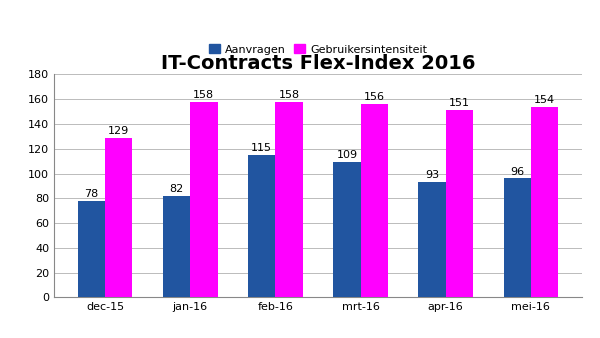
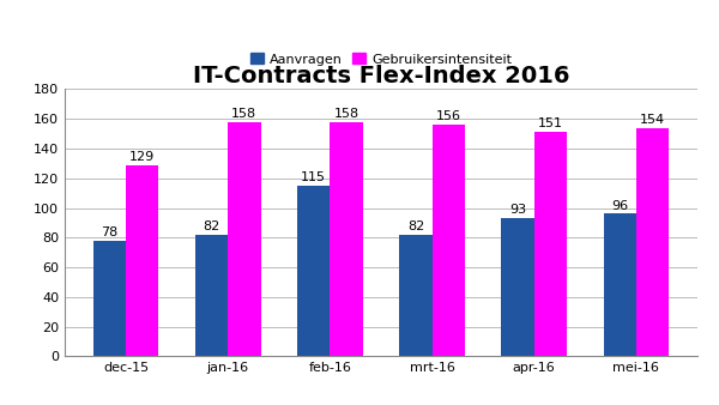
Aanvragen/mrt-16: 109 -> 82
